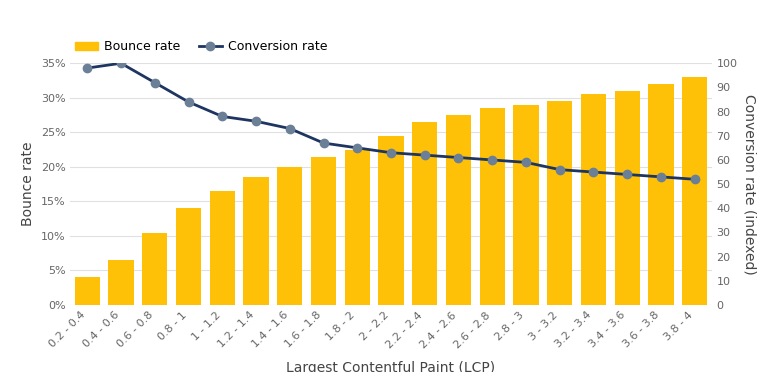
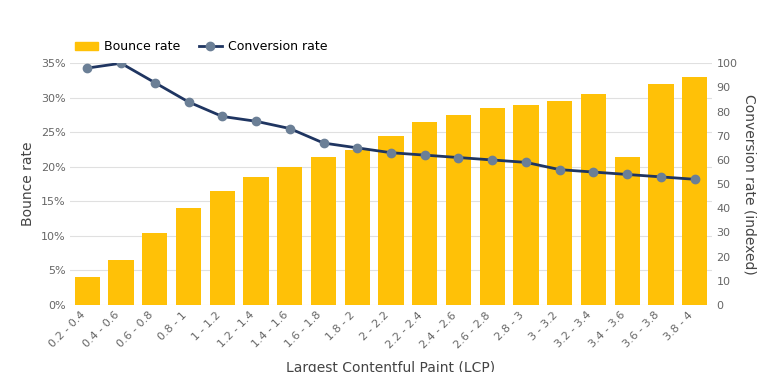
Bounce rate/3.4 - 3.6: 31.0% -> 21.4%
